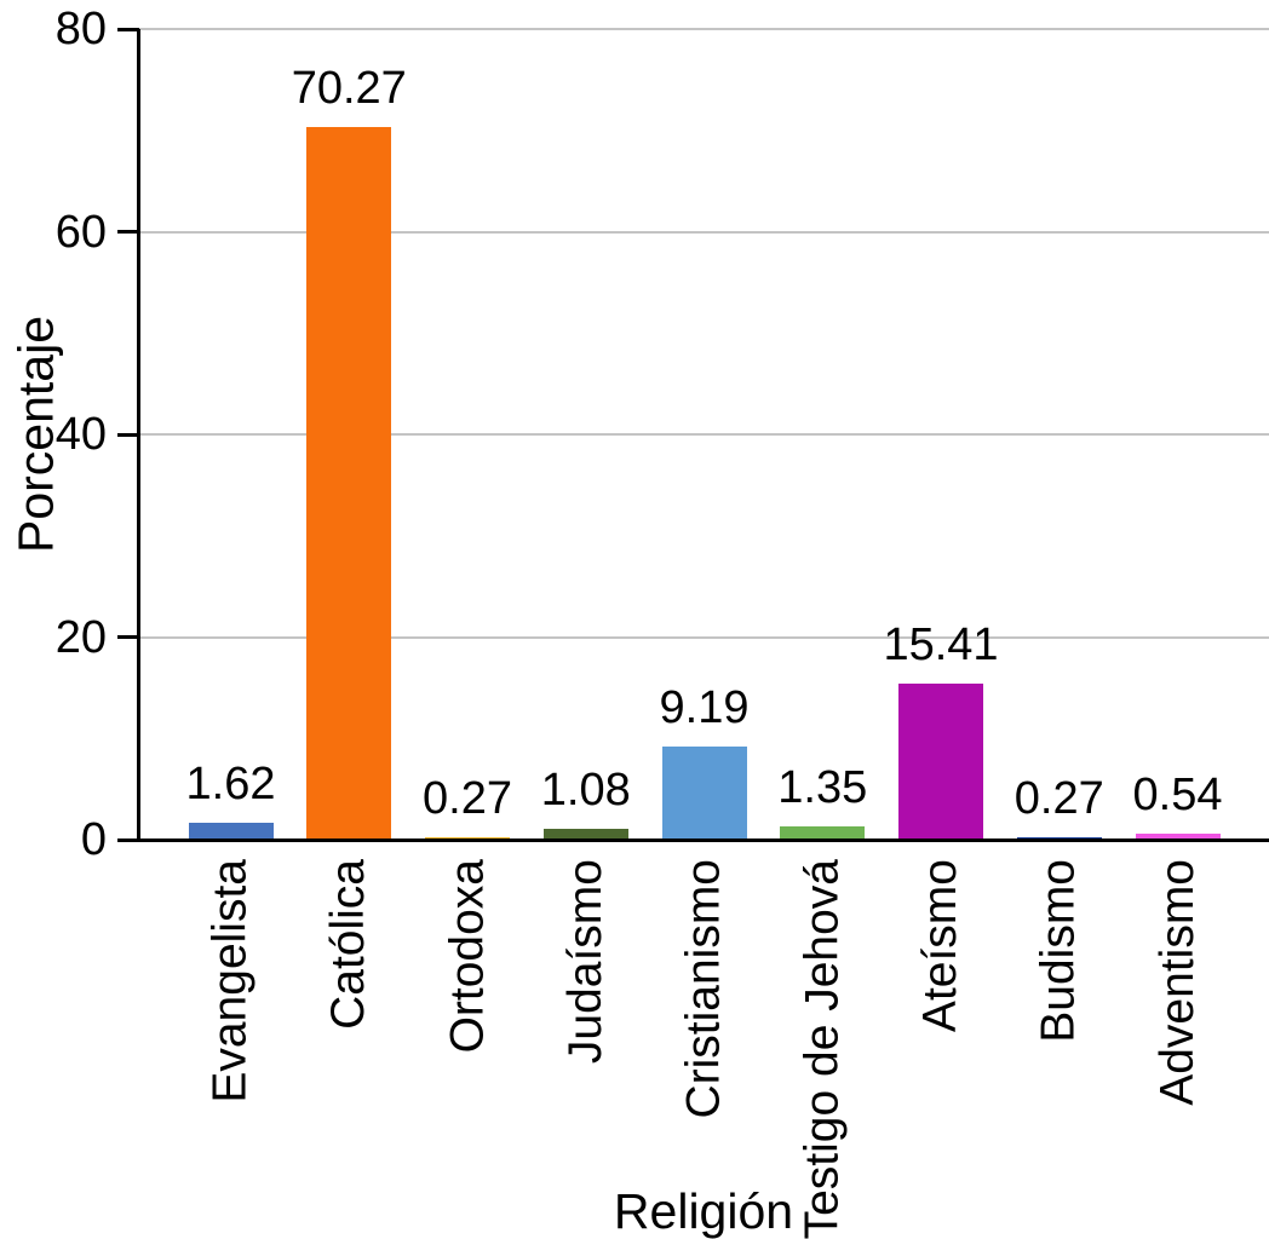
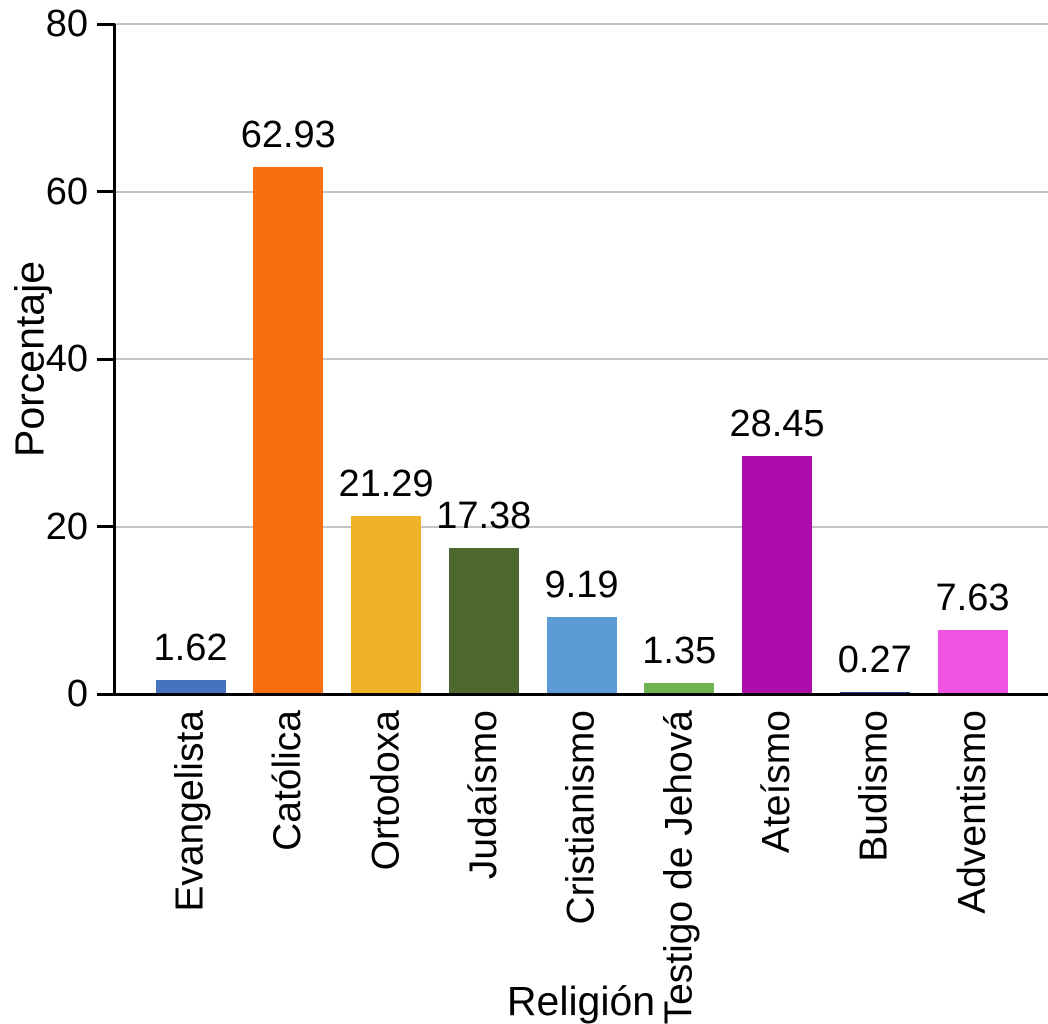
Católica: 70.27 -> 62.93
Ortodoxa: 0.27 -> 21.29
Judaísmo: 1.08 -> 17.38
Ateísmo: 15.41 -> 28.45
Adventismo: 0.54 -> 7.63
